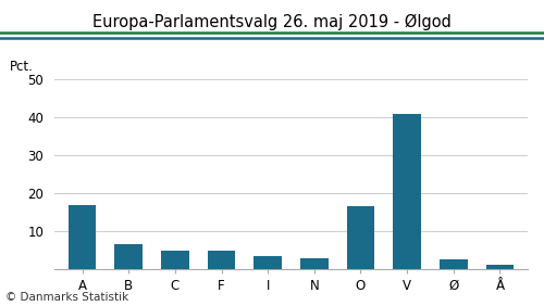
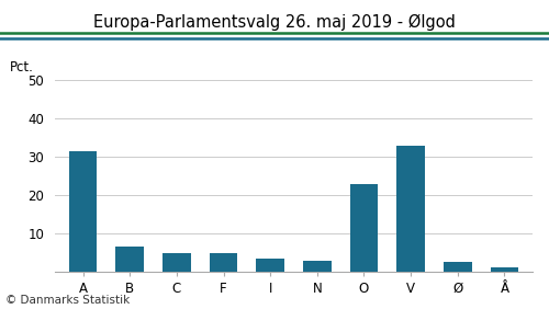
A: 17.0 -> 31.5
O: 16.5 -> 23.0
V: 41.0 -> 33.0
